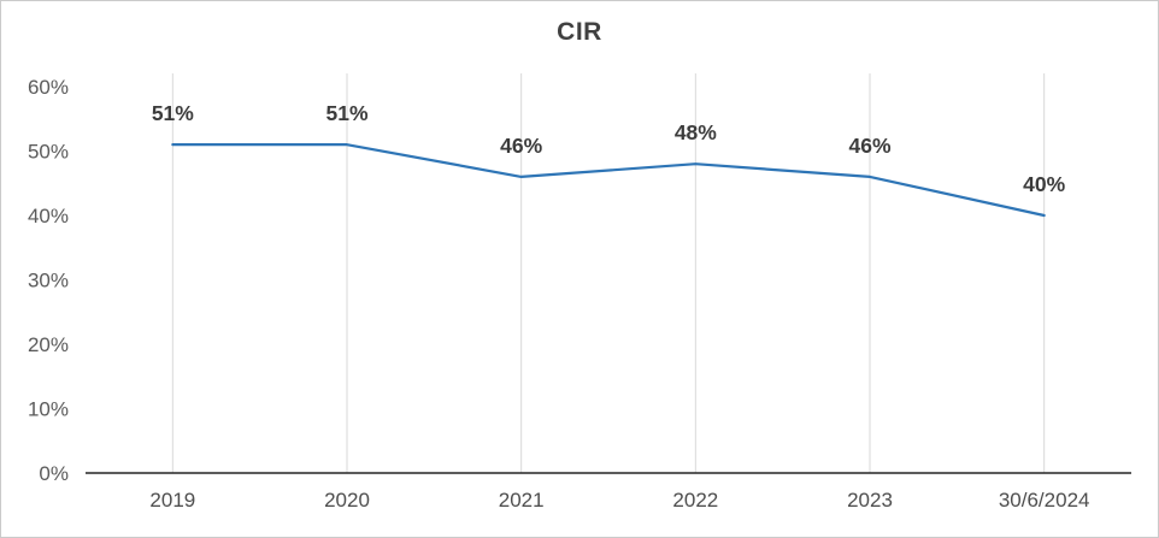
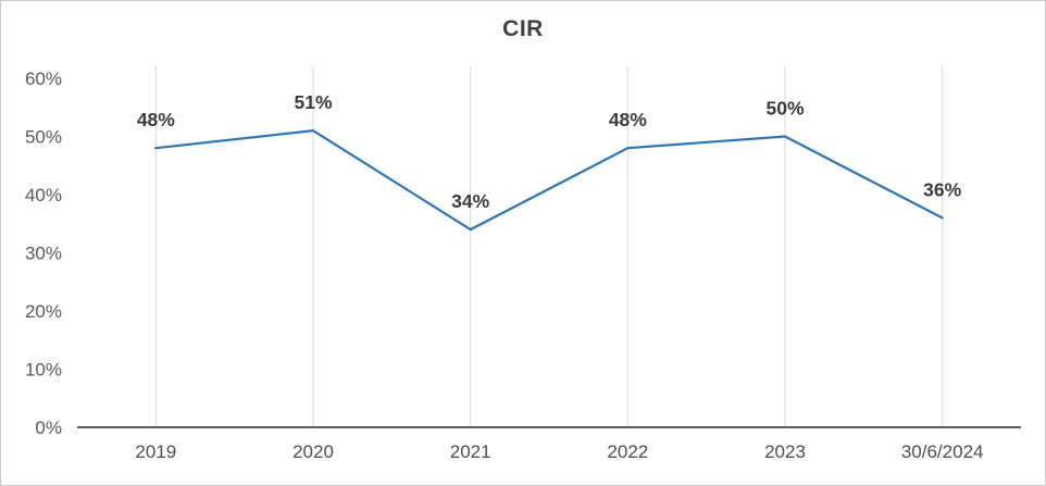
2019: 51% -> 48%
2021: 46% -> 34%
2023: 46% -> 50%
30/6/2024: 40% -> 36%
